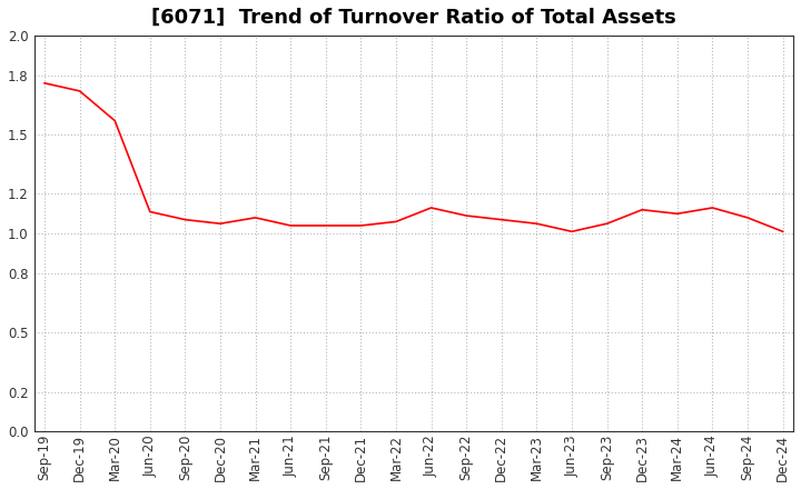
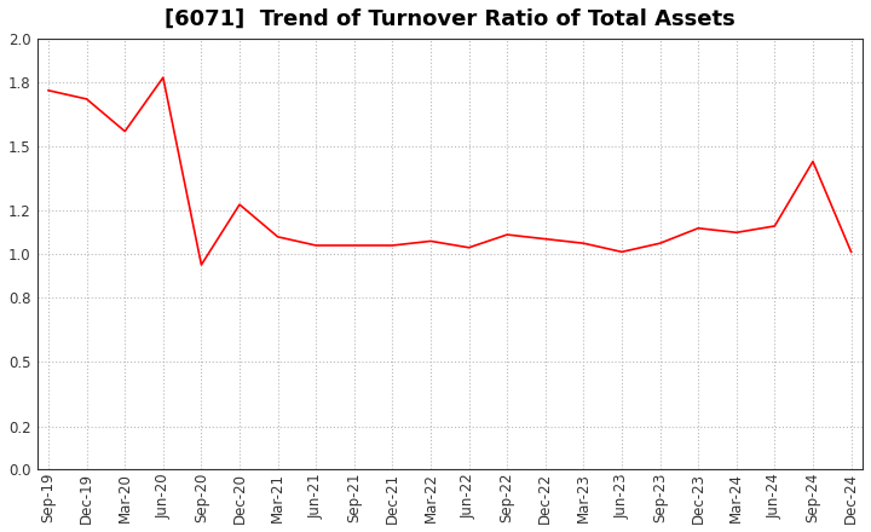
Jun-20: 1.11 -> 1.82
Sep-20: 1.07 -> 0.95
Dec-20: 1.05 -> 1.23
Jun-22: 1.13 -> 1.03
Sep-24: 1.08 -> 1.43
